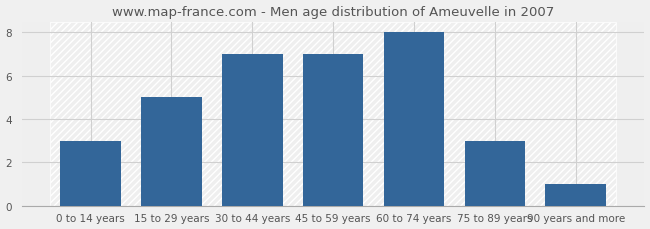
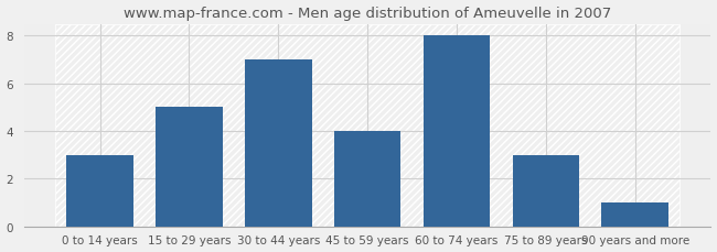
45 to 59 years: 7 -> 4
